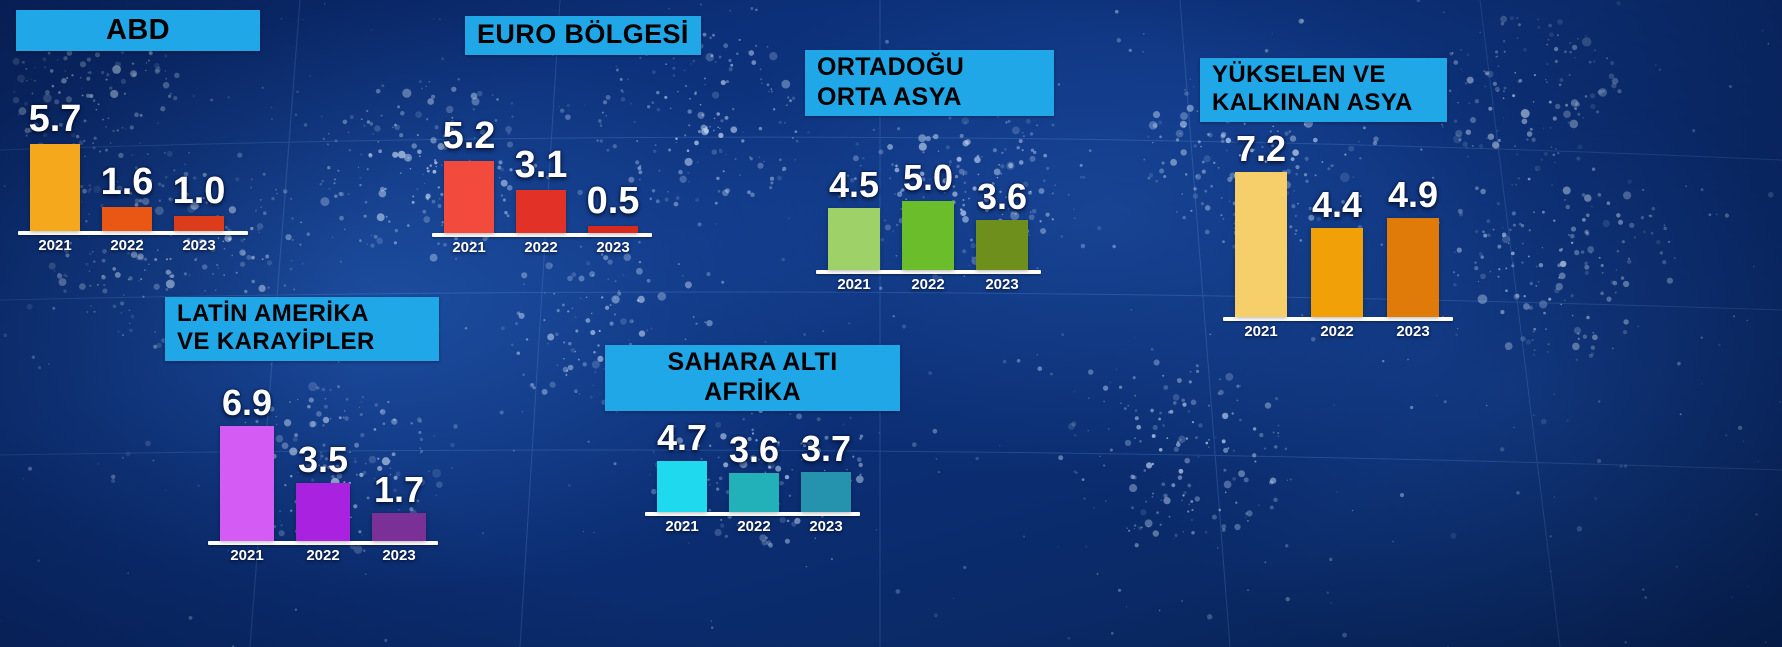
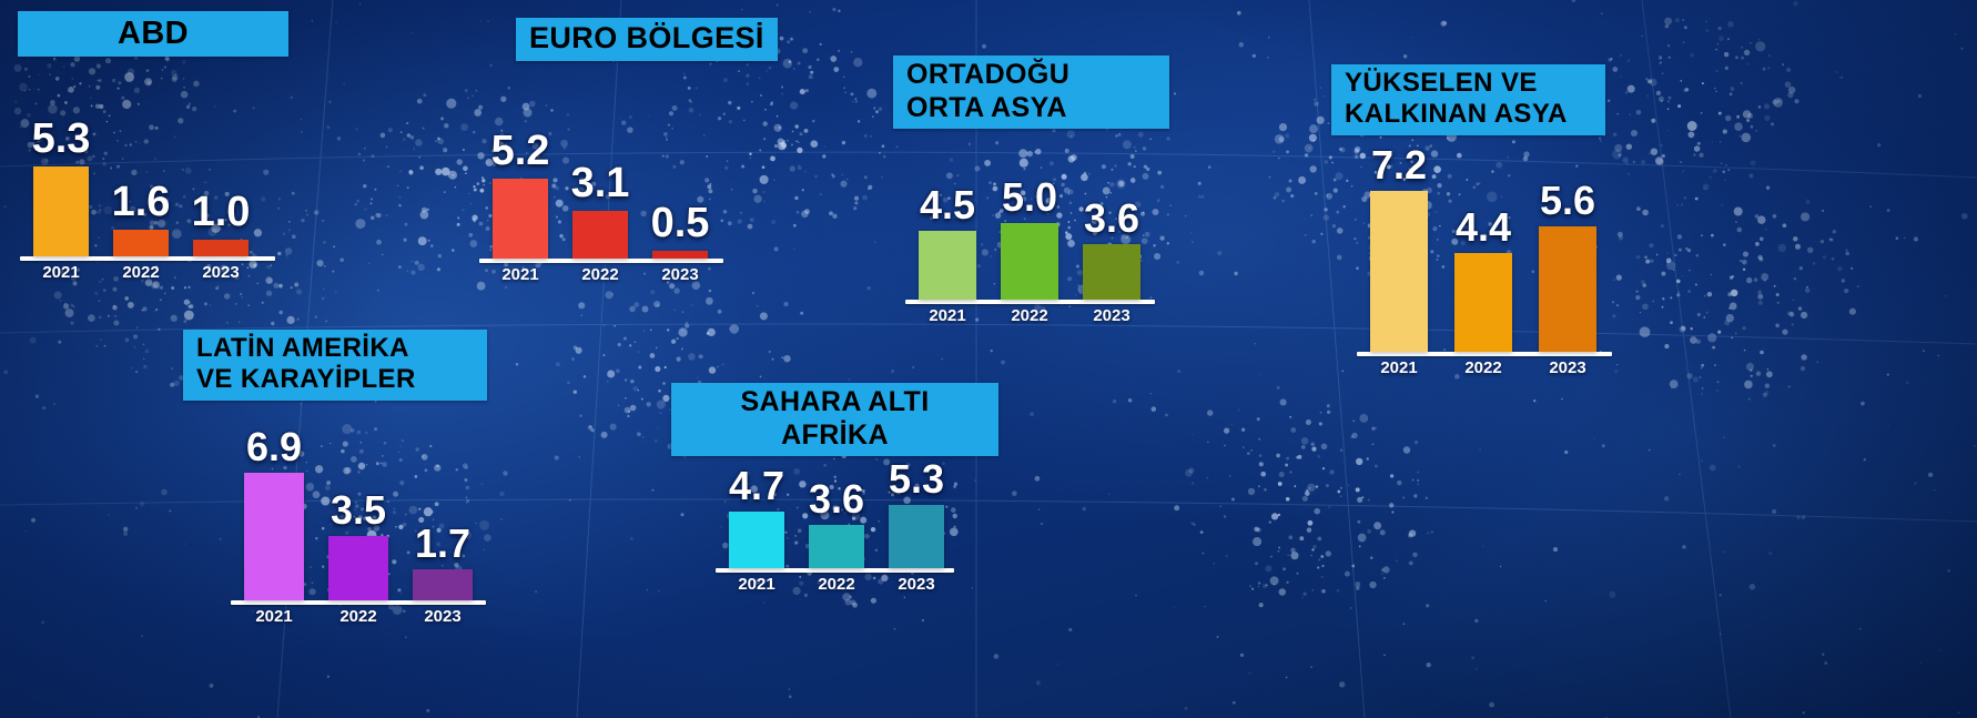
ABD/2021: 5.7 -> 5.3
YÜKSELEN VE KALKINAN ASYA/2023: 4.9 -> 5.6
SAHARA ALTI AFRİKA/2023: 3.7 -> 5.3
